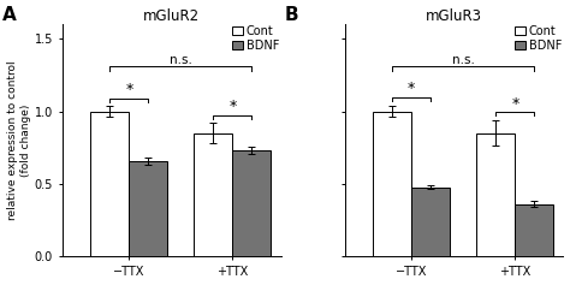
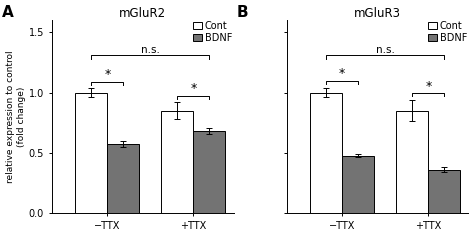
mGluR2/BDNF/−TTX: 0.66 -> 0.57
mGluR2/BDNF/+TTX: 0.73 -> 0.68
